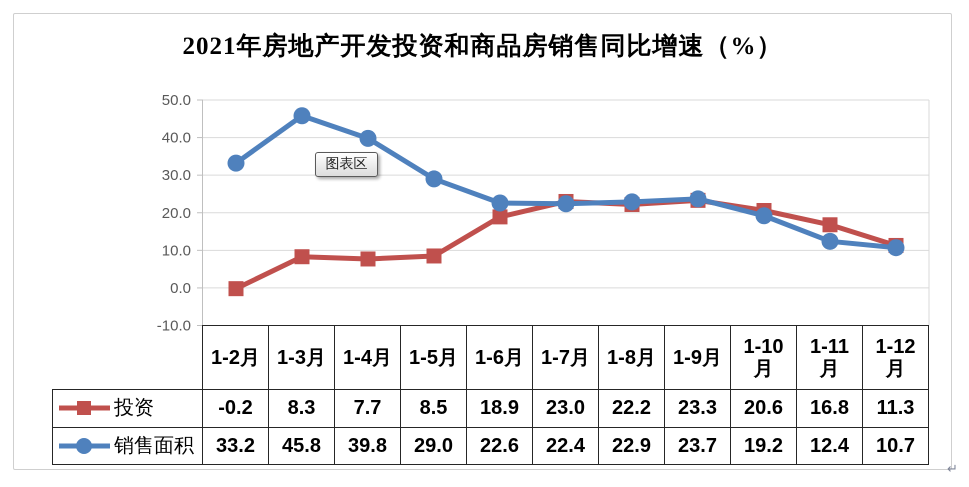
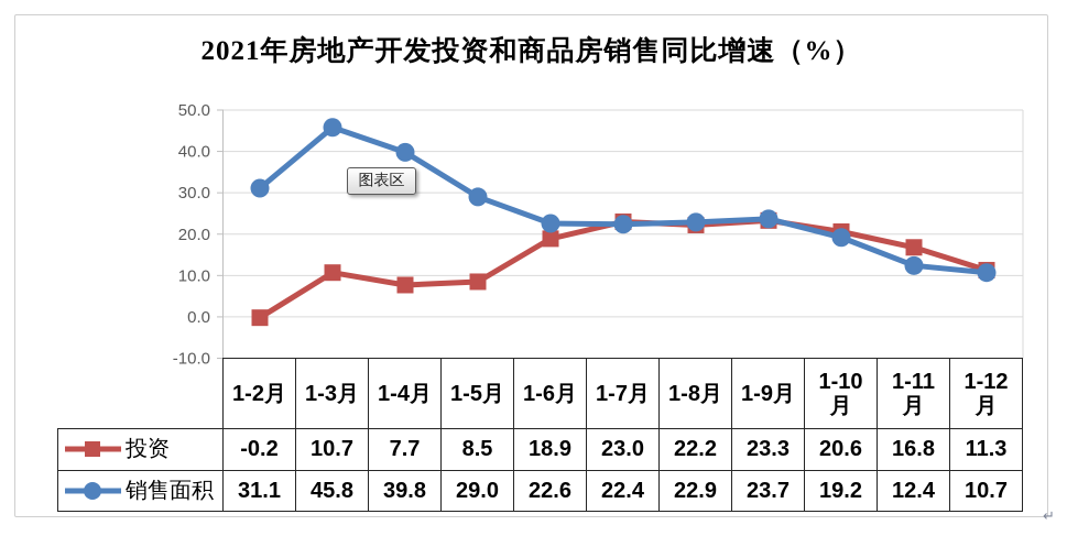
销售面积/1-2月: 33.2 -> 31.1
投资/1-3月: 8.3 -> 10.7
